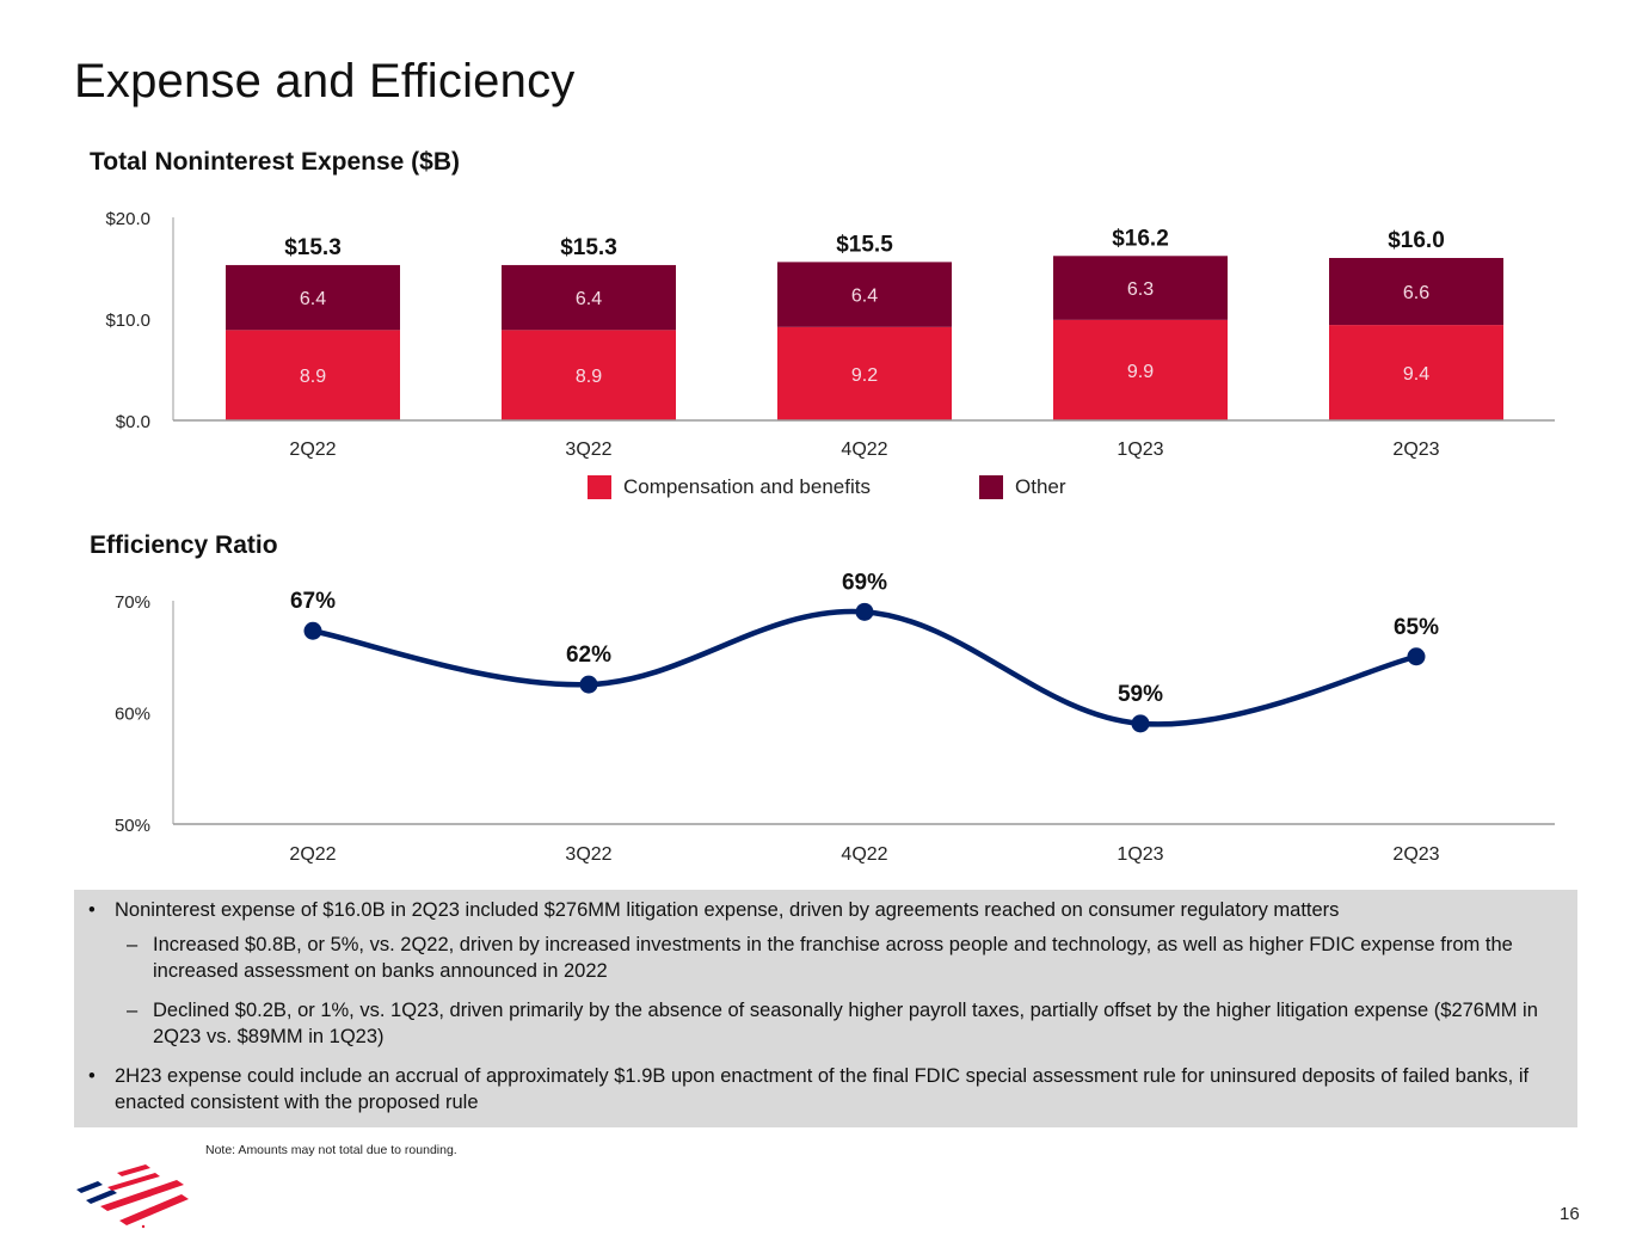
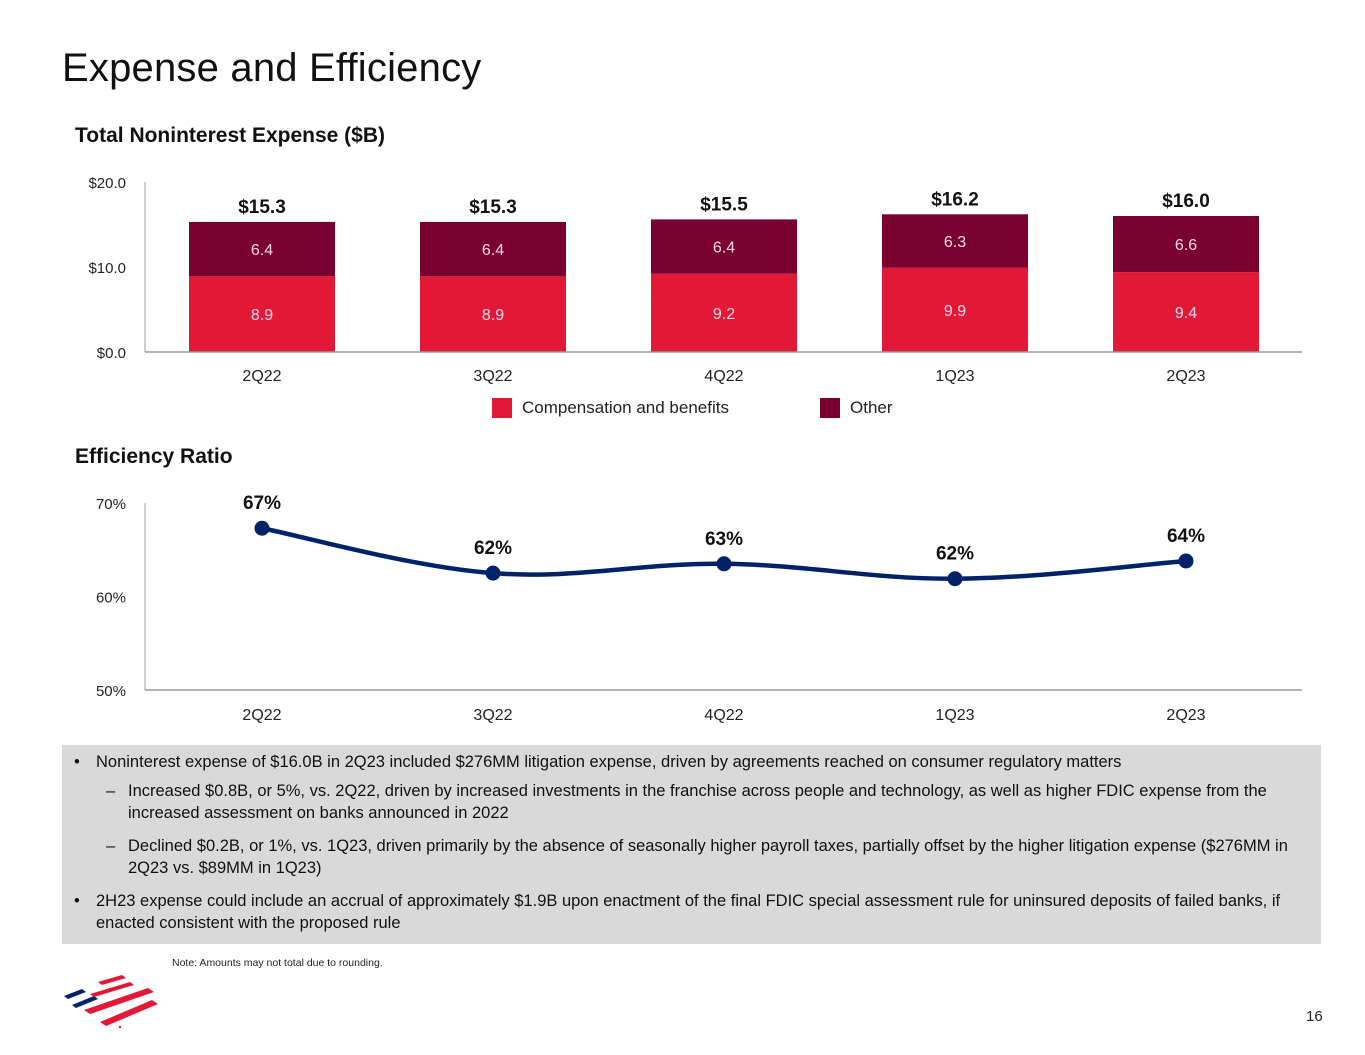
Efficiency Ratio/4Q22: 69% -> 63%
Efficiency Ratio/1Q23: 59% -> 62%
Efficiency Ratio/2Q23: 65% -> 64%
